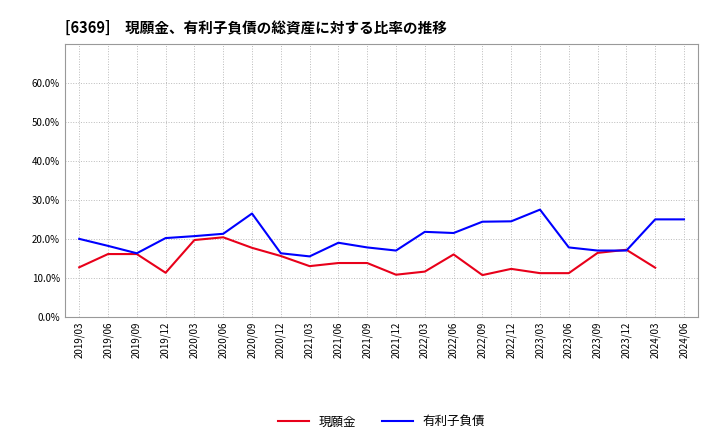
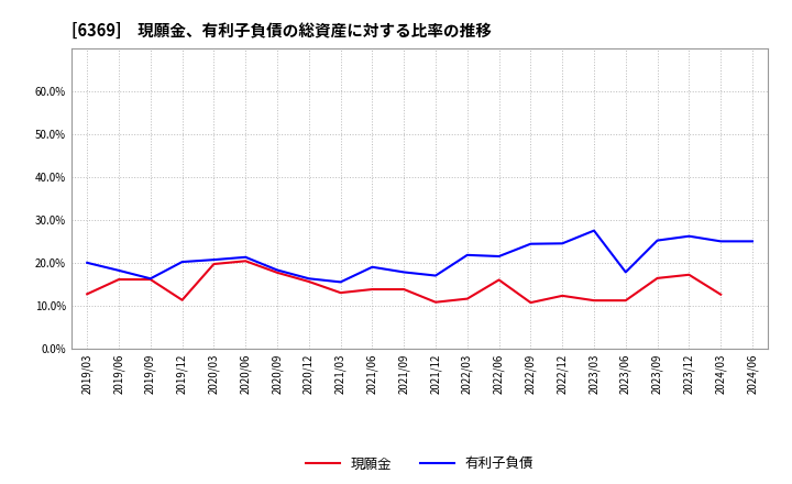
有利子負債/2020/09: 26.5% -> 18.3%
有利子負債/2023/09: 17.0% -> 25.2%
有利子負債/2023/12: 17.0% -> 26.2%
